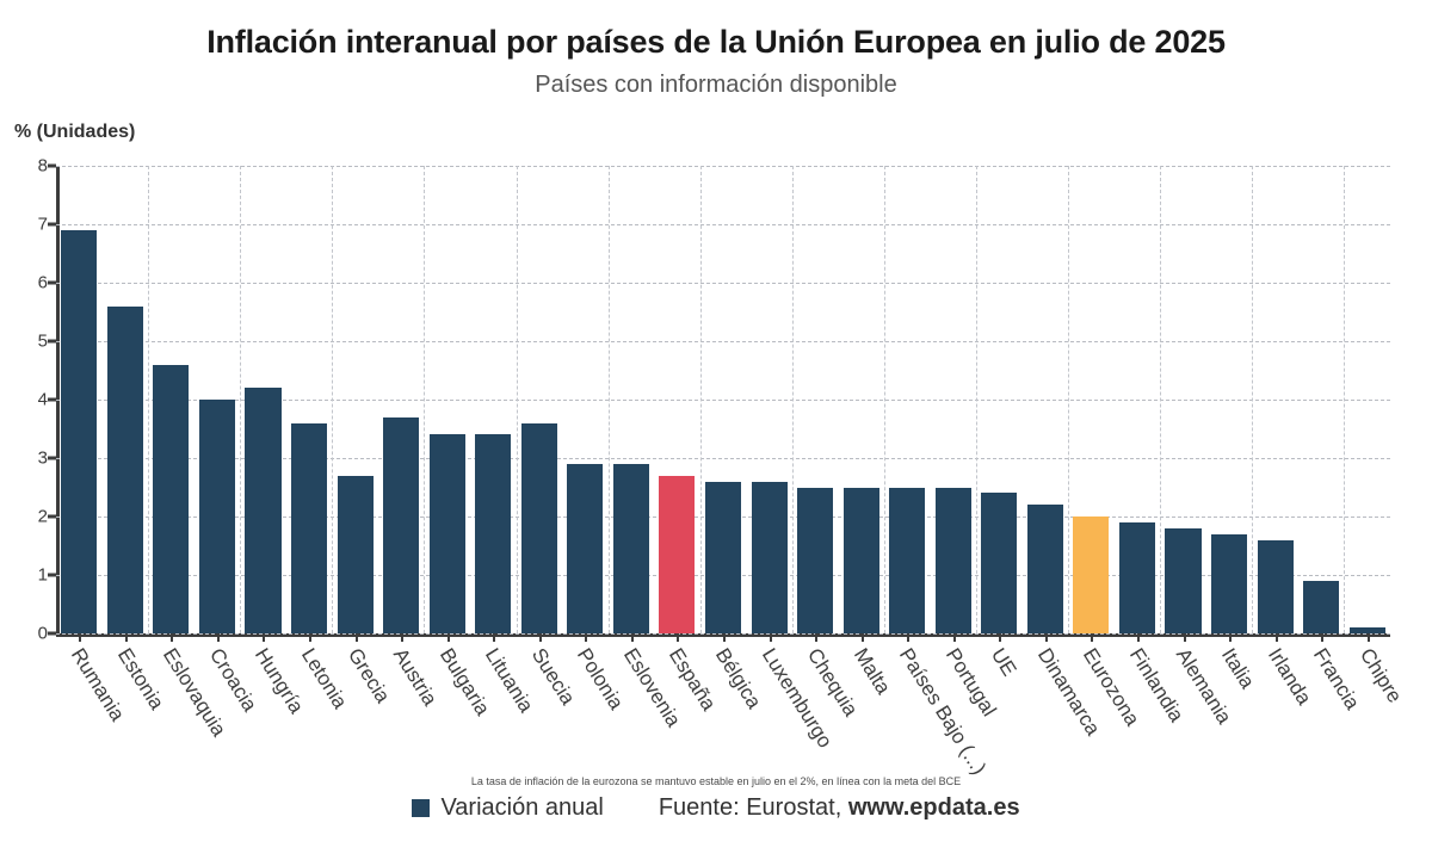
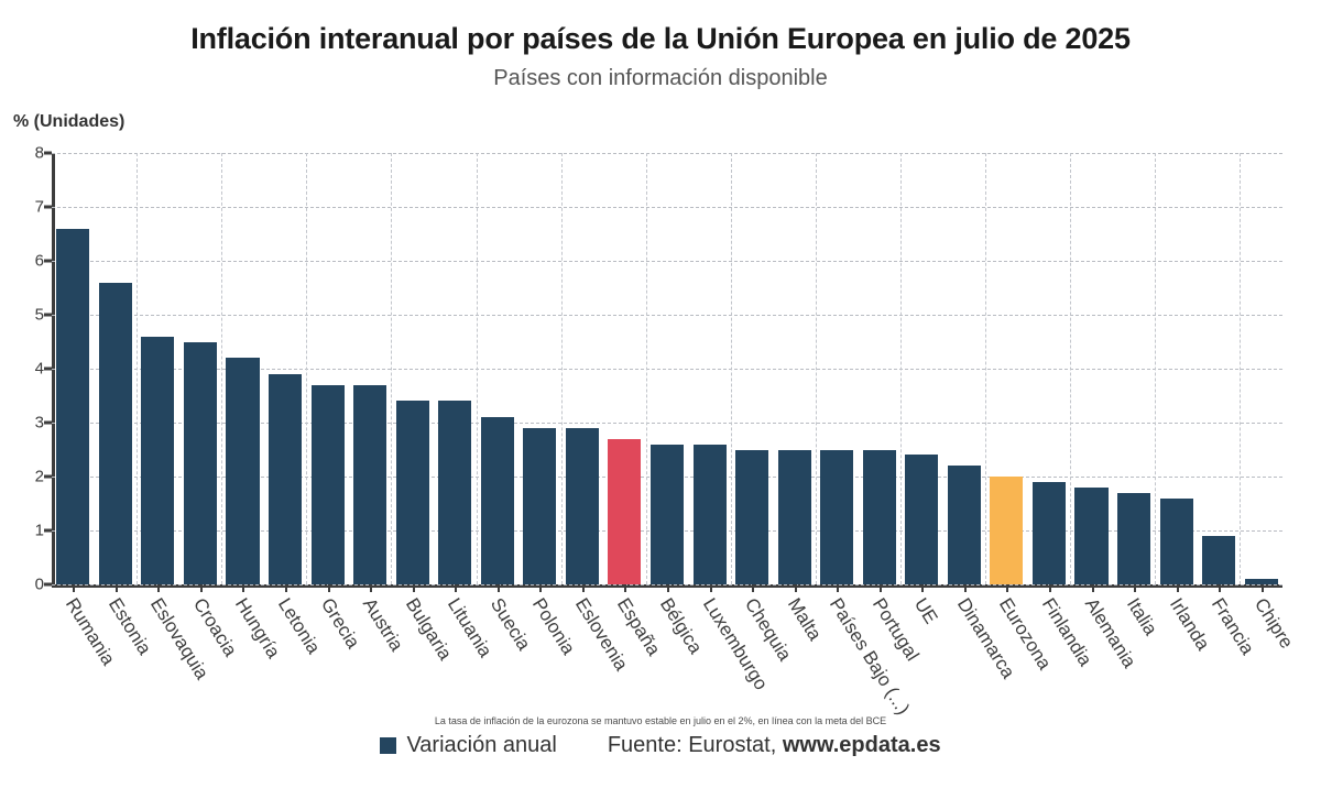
Rumania: 6.9 -> 6.6
Croacia: 4.0 -> 4.5
Letonia: 3.6 -> 3.9
Grecia: 2.7 -> 3.7
Suecia: 3.6 -> 3.1
